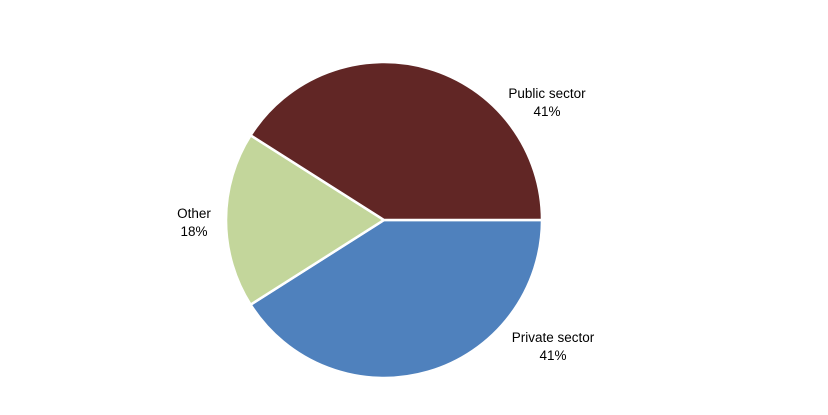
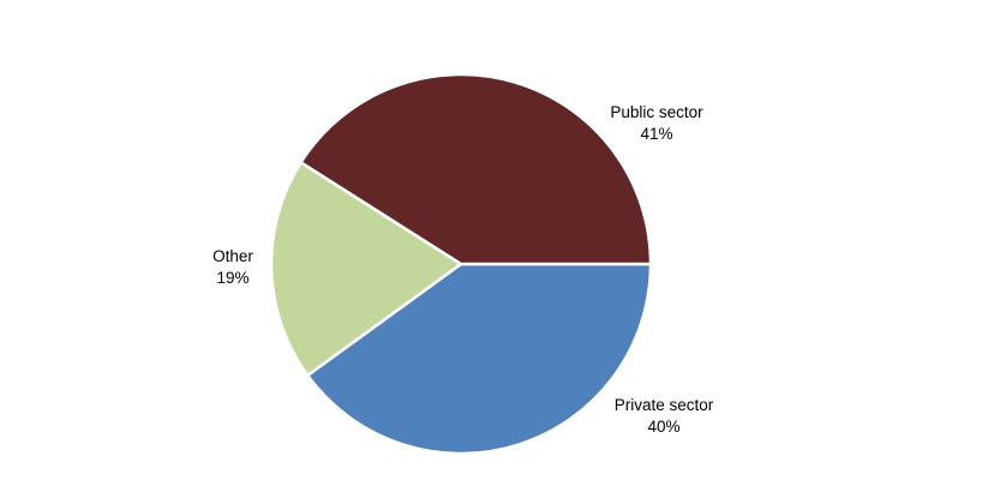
Private sector: 41% -> 40%
Other: 18% -> 19%
